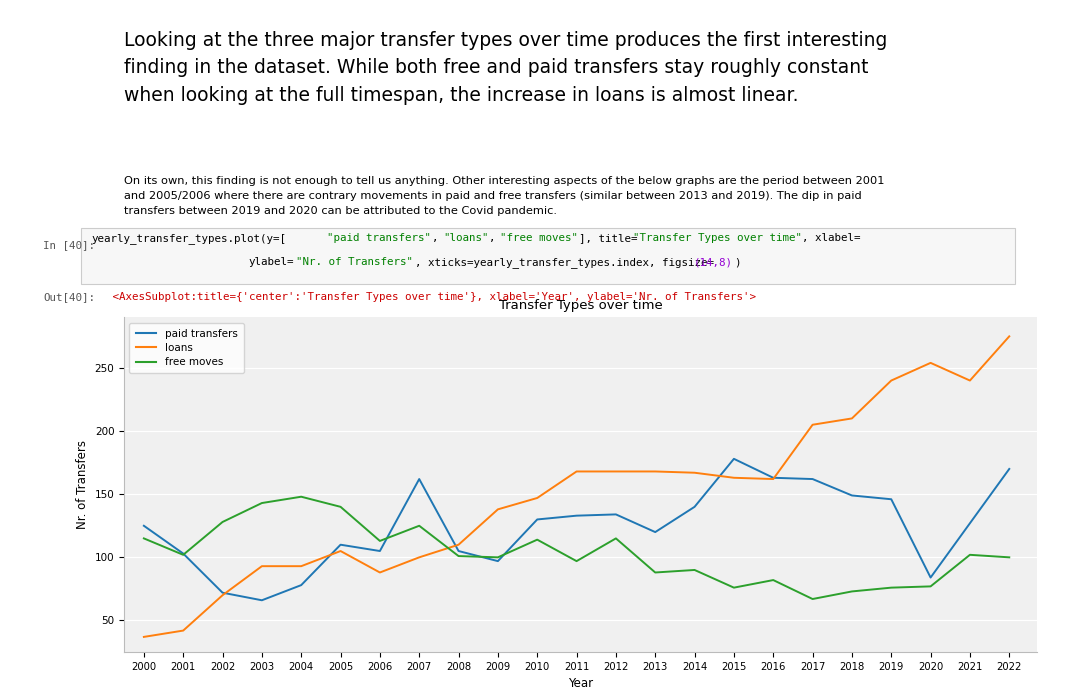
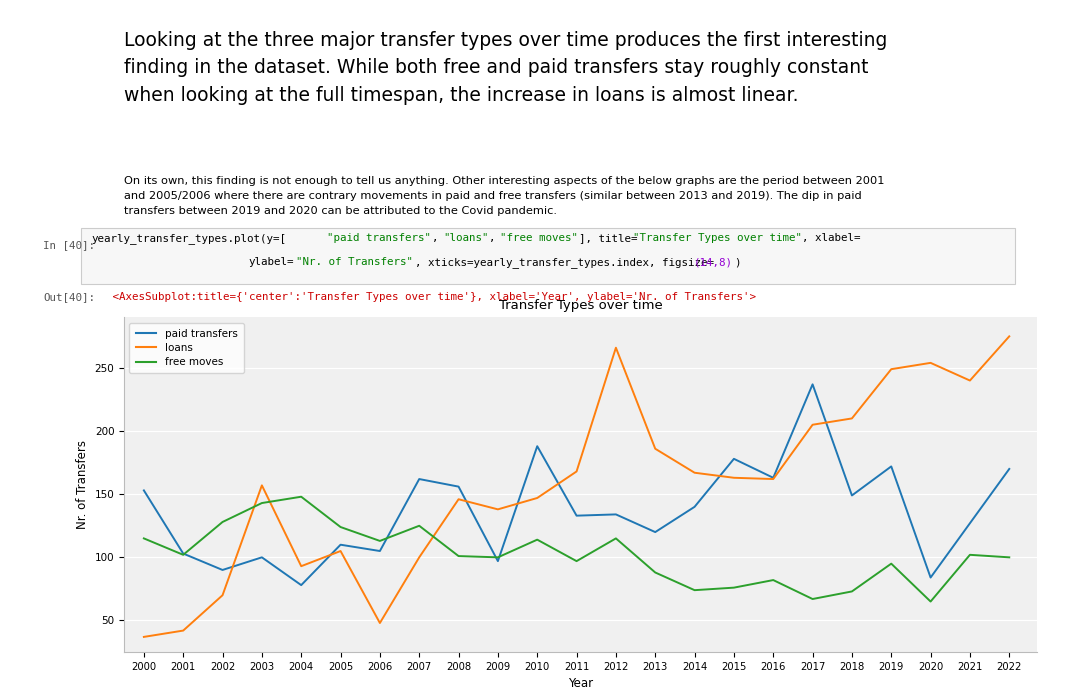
paid transfers/2000: 125 -> 153
paid transfers/2002: 72 -> 90
paid transfers/2003: 66 -> 100
loans/2003: 93 -> 157
free moves/2005: 140 -> 124
loans/2006: 88 -> 48
paid transfers/2008: 105 -> 156
loans/2008: 110 -> 146
paid transfers/2010: 130 -> 188
loans/2012: 168 -> 266
loans/2013: 168 -> 186
free moves/2014: 90 -> 74
paid transfers/2017: 162 -> 237
paid transfers/2019: 146 -> 172
loans/2019: 240 -> 249
free moves/2019: 76 -> 95
free moves/2020: 77 -> 65
